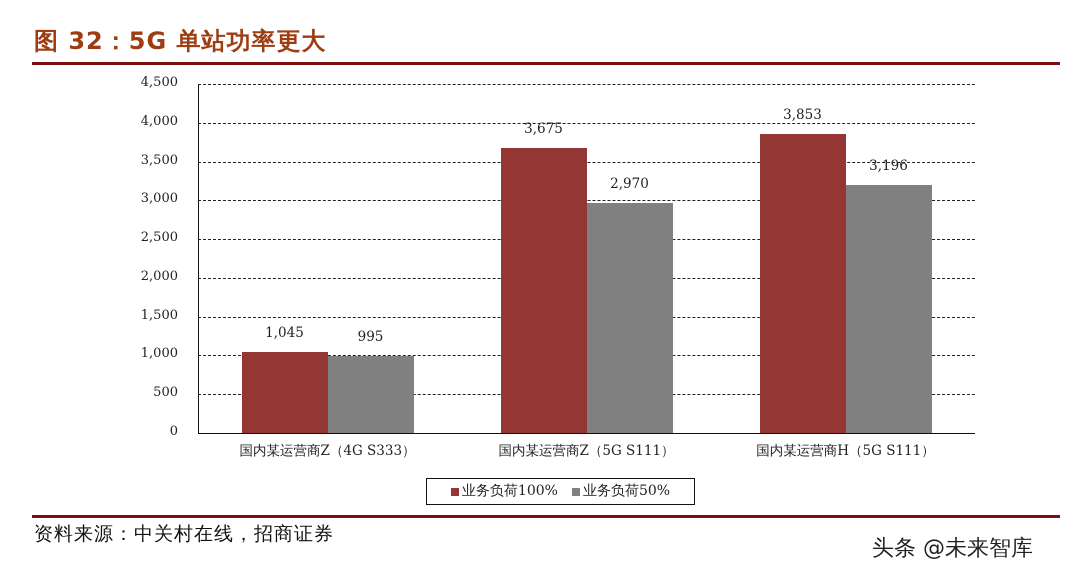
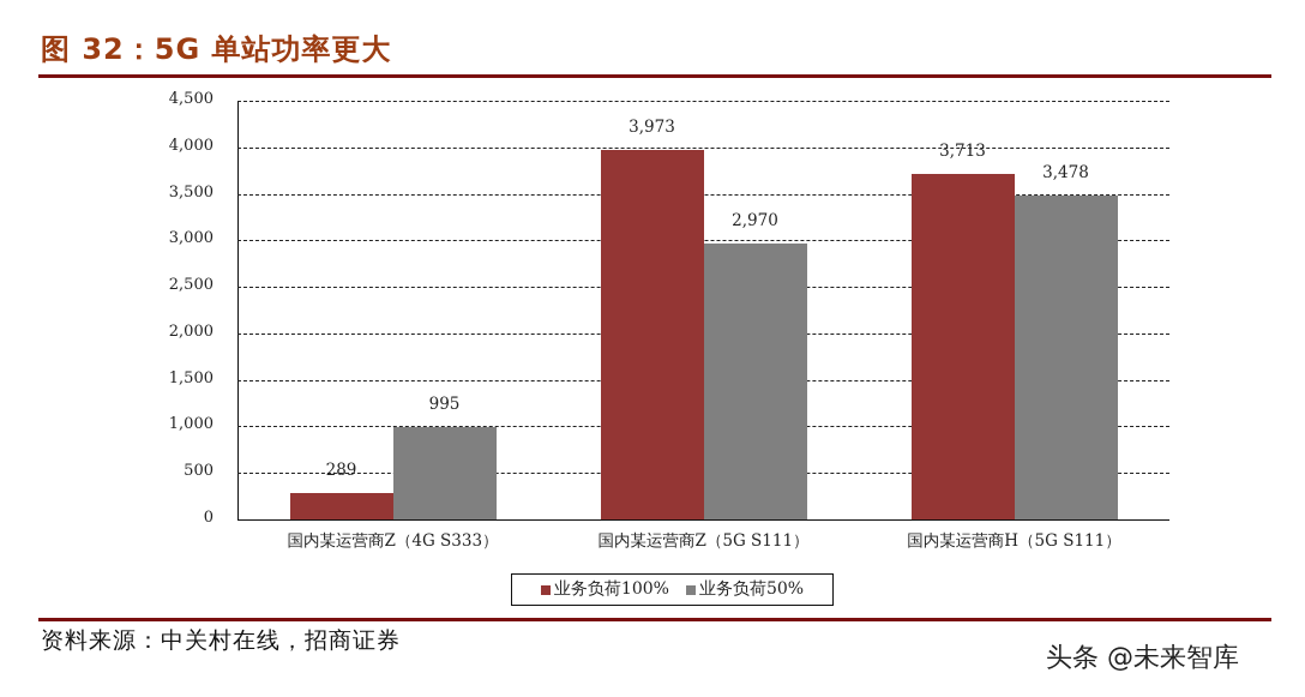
业务负荷100%/国内某运营商Z（4G S333）: 1,045 -> 289
业务负荷100%/国内某运营商Z（5G S111）: 3,675 -> 3,973
业务负荷100%/国内某运营商H（5G S111）: 3,853 -> 3,713
业务负荷50%/国内某运营商H（5G S111）: 3,196 -> 3,478
